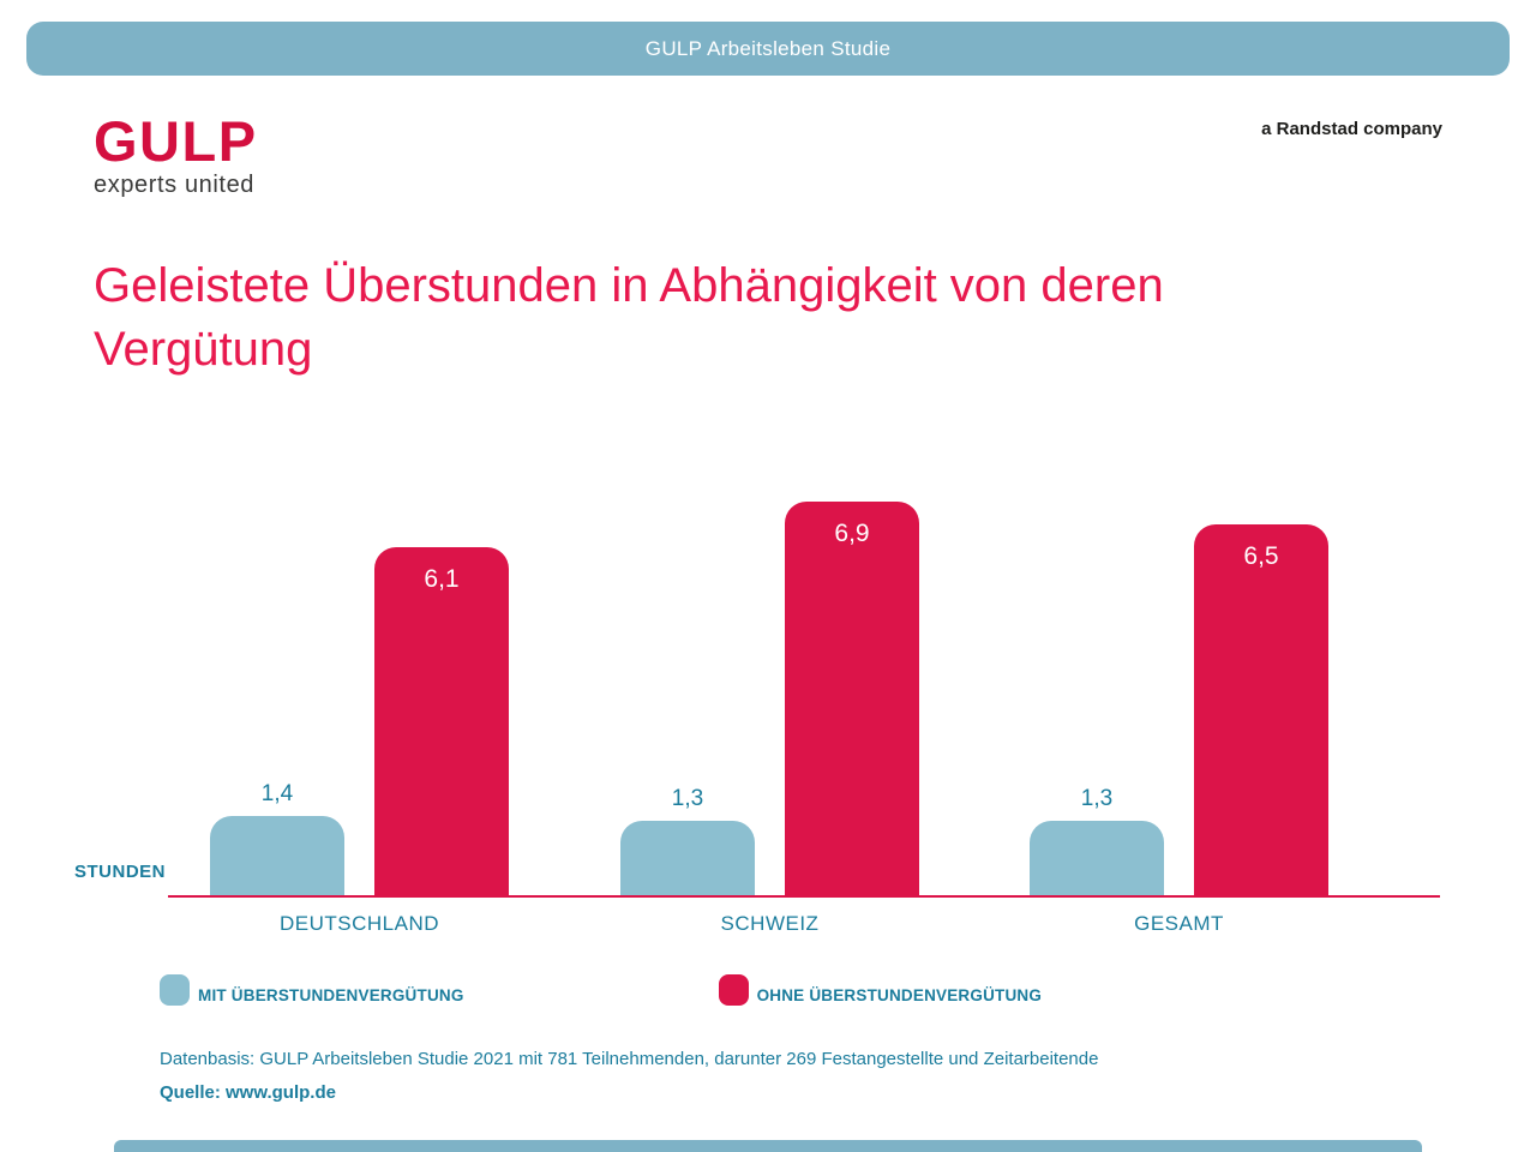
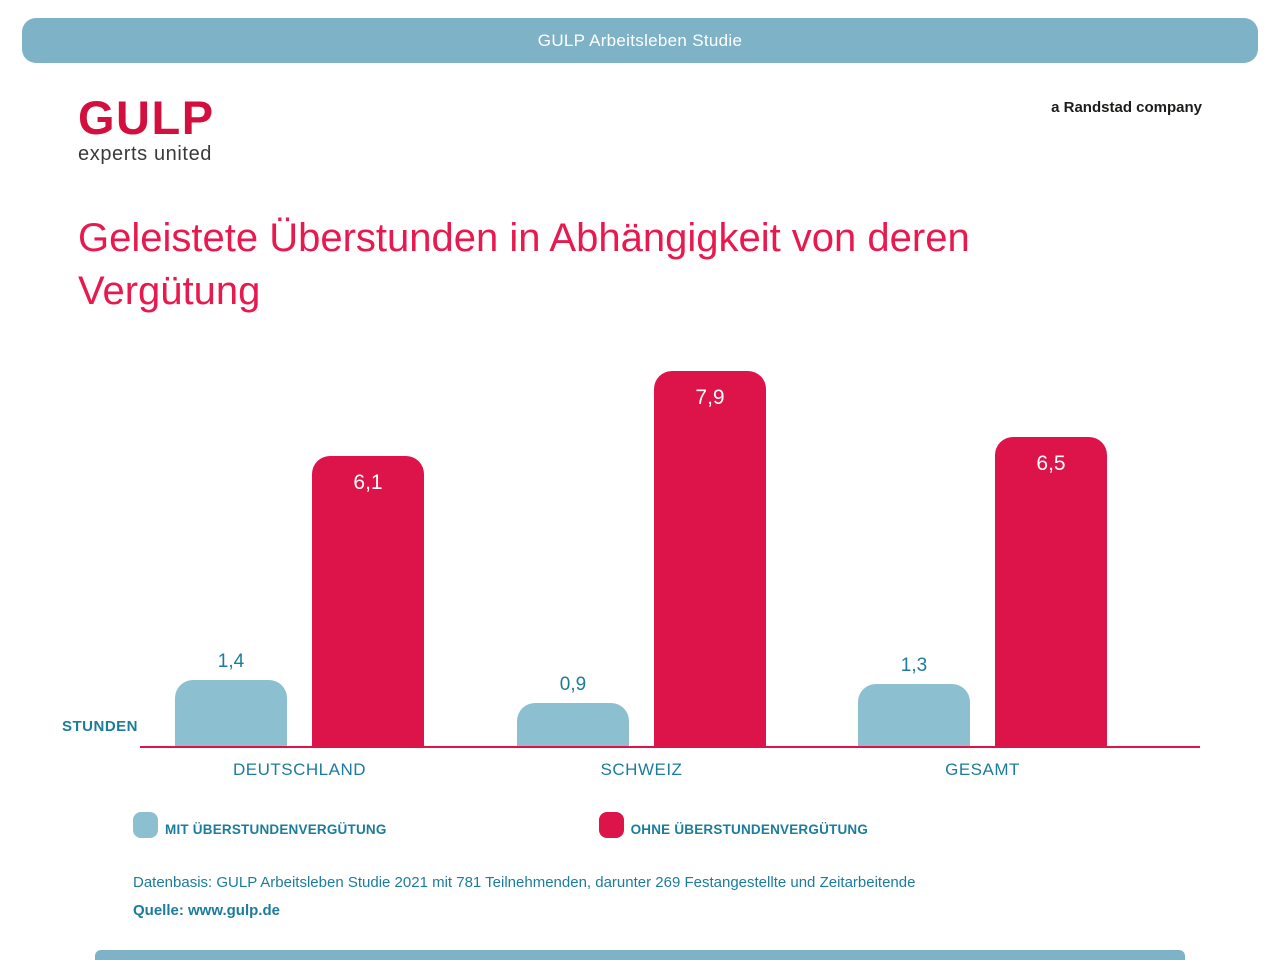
MIT ÜBERSTUNDENVERGÜTUNG/SCHWEIZ: 1,3 -> 0,9
OHNE ÜBERSTUNDENVERGÜTUNG/SCHWEIZ: 6,9 -> 7,9
